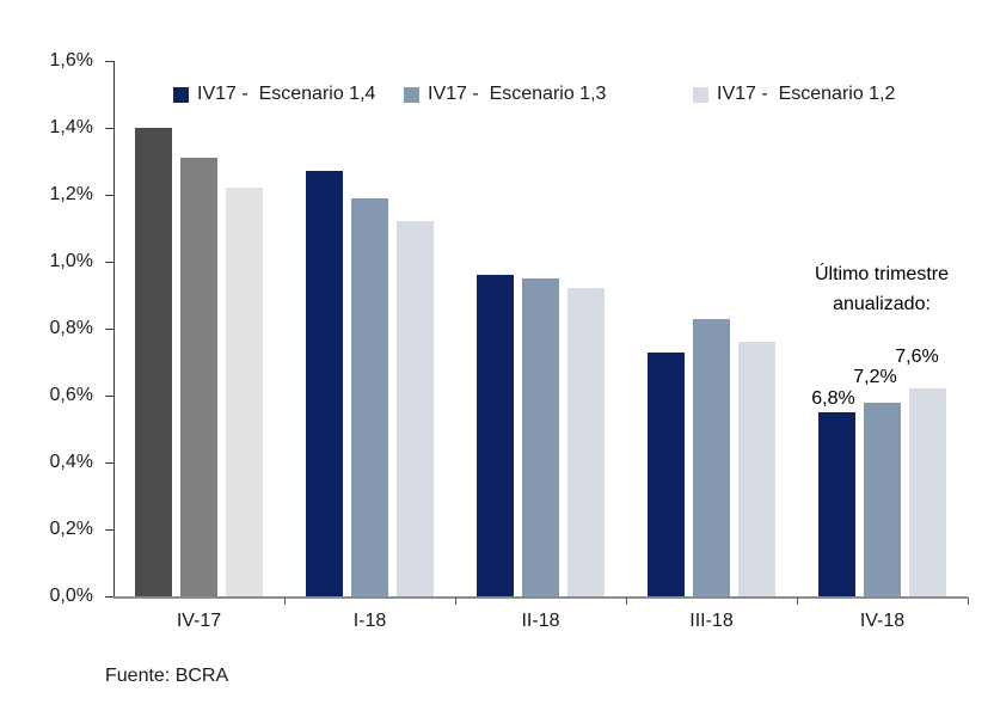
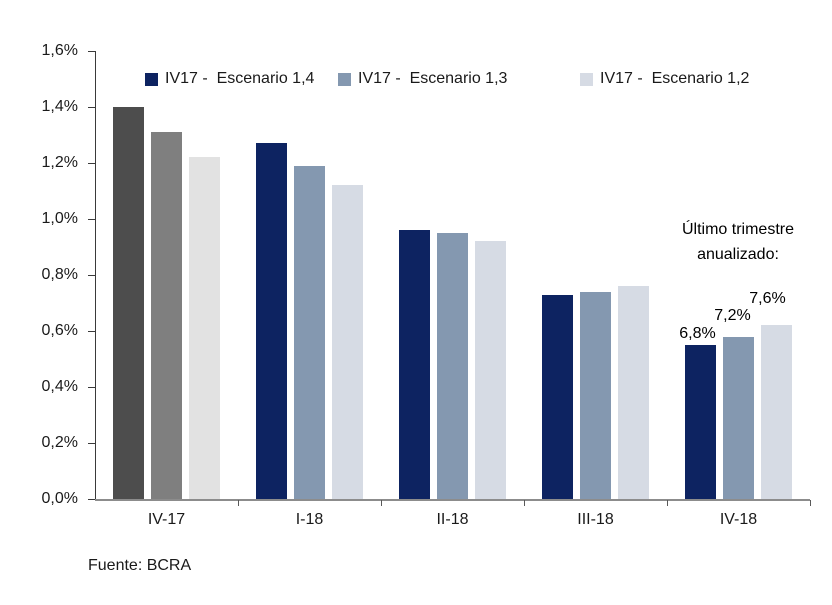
IV17 - Escenario 1,3/III-18: 0,83% -> 0,74%
